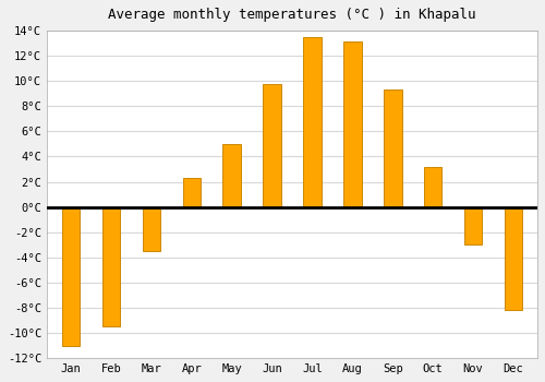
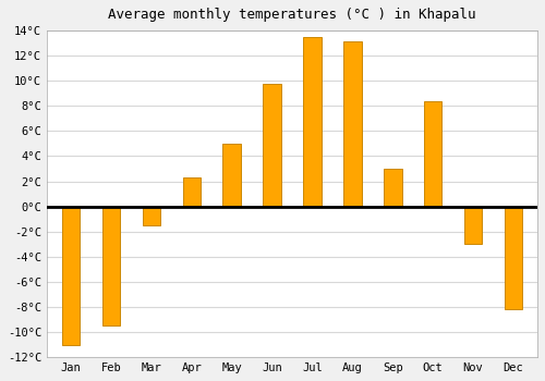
Mar: -3.5°C -> -1.5°C
Sep: 9.3°C -> 3.0°C
Oct: 3.2°C -> 8.4°C
